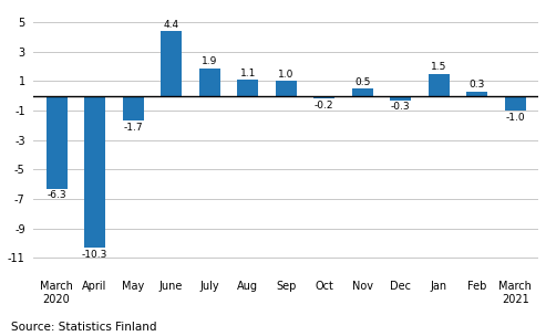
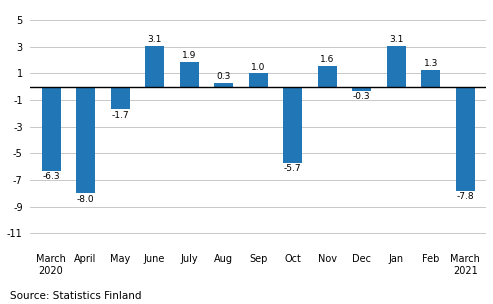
April: -10.3 -> -8.0
June: 4.4 -> 3.1
Aug: 1.1 -> 0.3
Oct: -0.2 -> -5.7
Nov: 0.5 -> 1.6
Jan: 1.5 -> 3.1
Feb: 0.3 -> 1.3
March 2021: -1.0 -> -7.8
